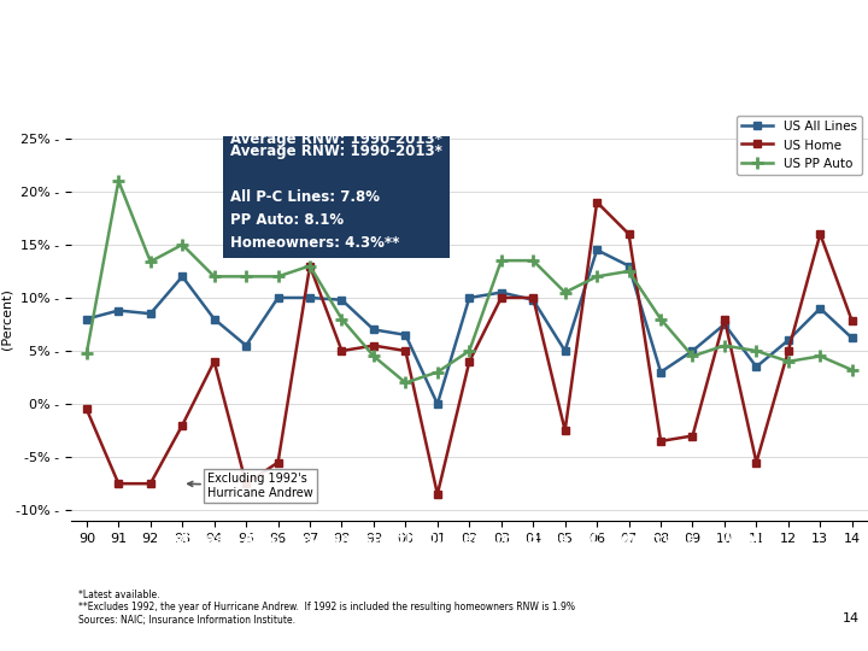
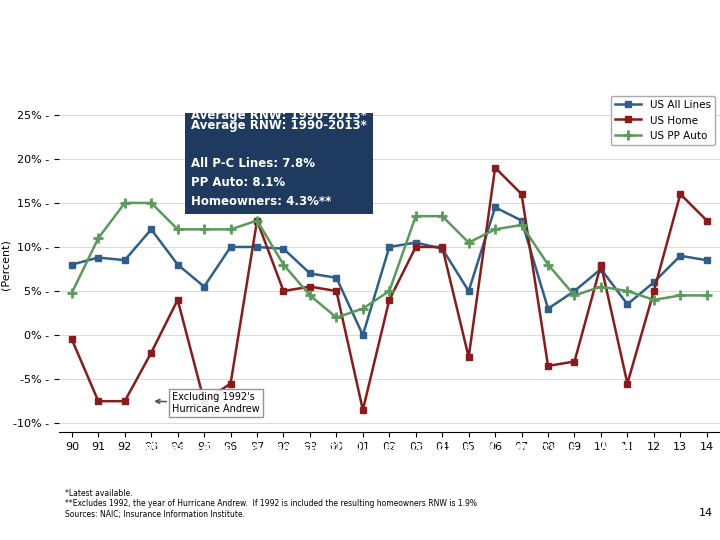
US PP Auto/91: 21.0% - -> 11.0% -
US PP Auto/92: 13.4% - -> 15.0% -
US All Lines/14: 6.2% - -> 8.5% -
US Home/14: 7.8% - -> 13.0% -
US PP Auto/14: 3.2% - -> 4.5% -
